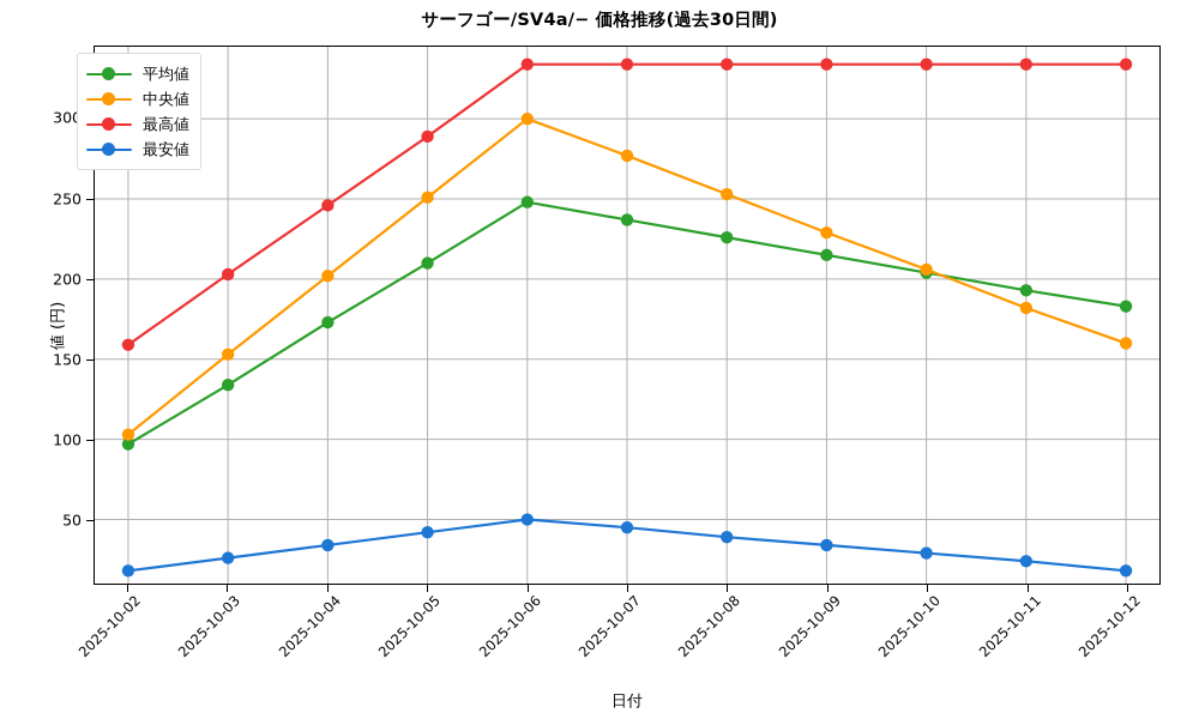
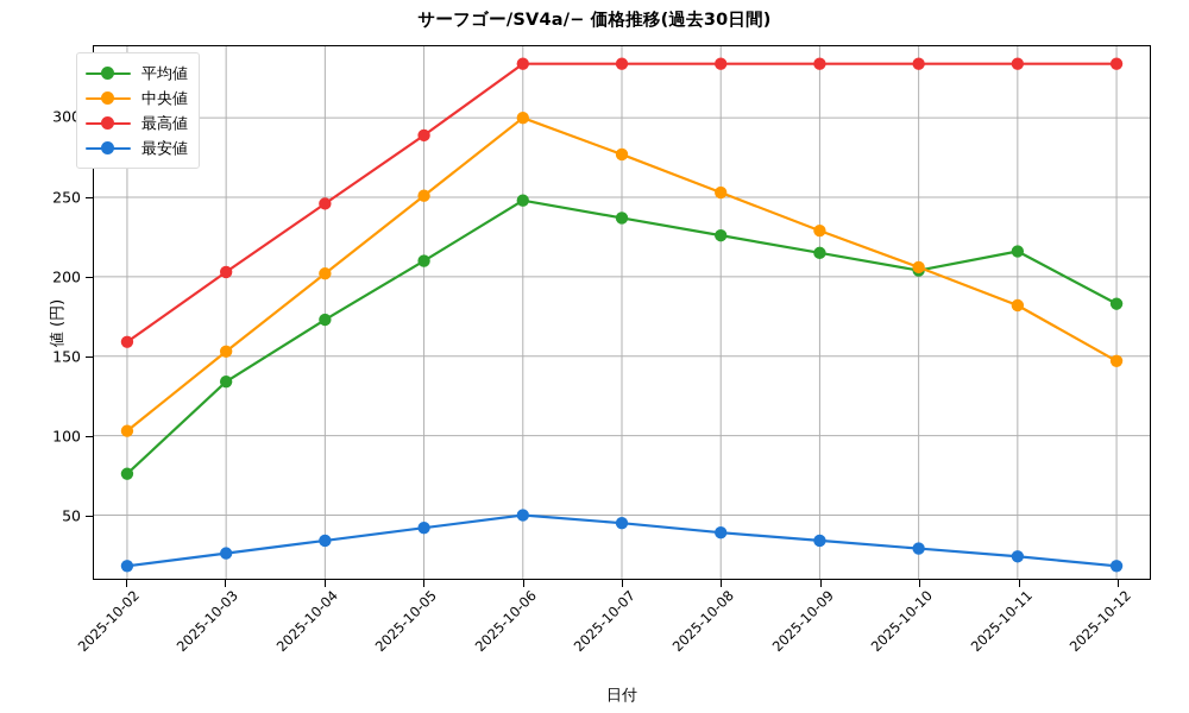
平均値/2025-10-02: 97 -> 76
平均値/2025-10-11: 193 -> 216
中央値/2025-10-12: 160 -> 147
